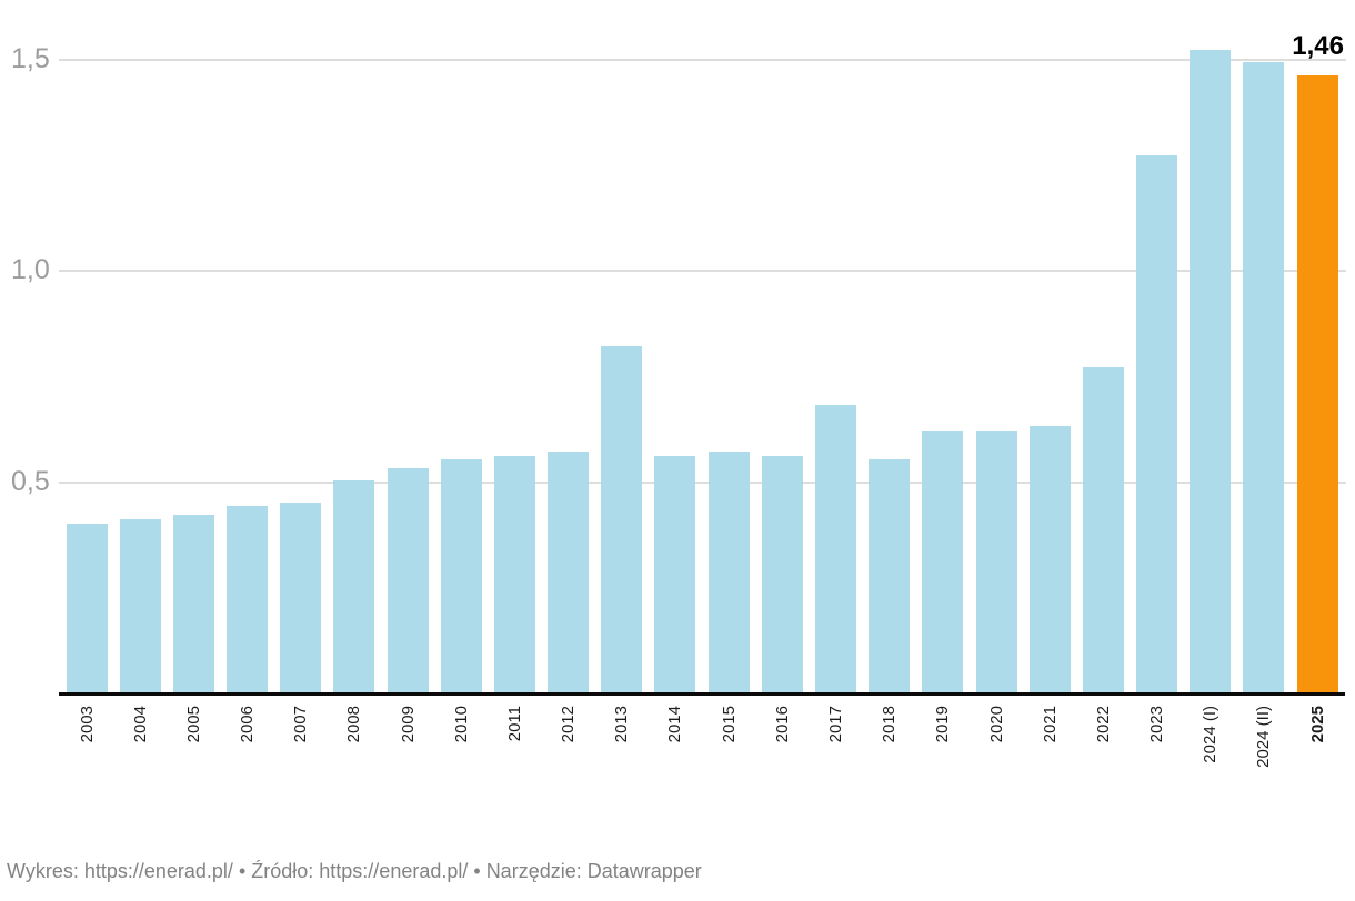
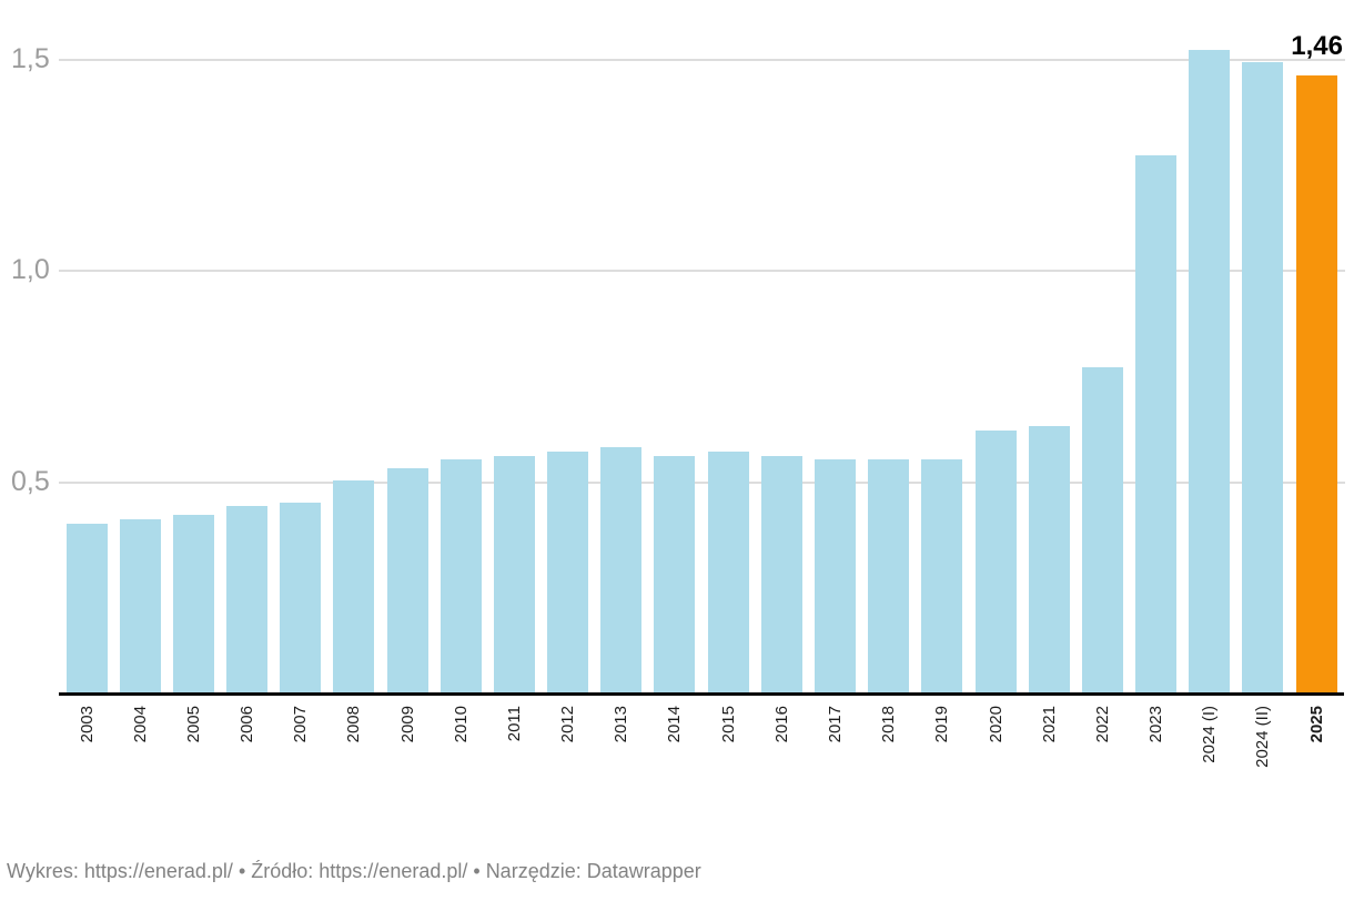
2013: 0,82 -> 0,58
2017: 0,68 -> 0,55
2019: 0,62 -> 0,55
